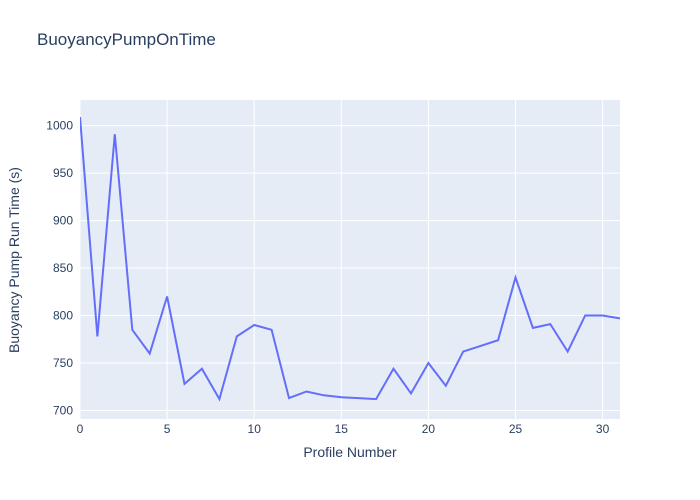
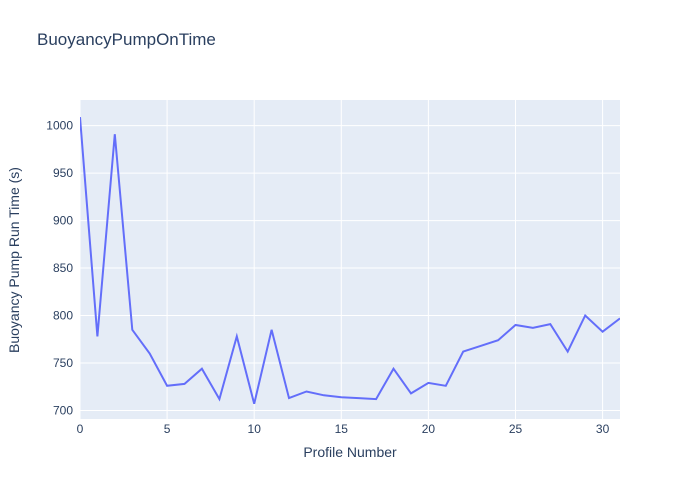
5: 820 -> 730
10: 790 -> 710
20: 750 -> 730
25: 840 -> 790
30: 800 -> 780
